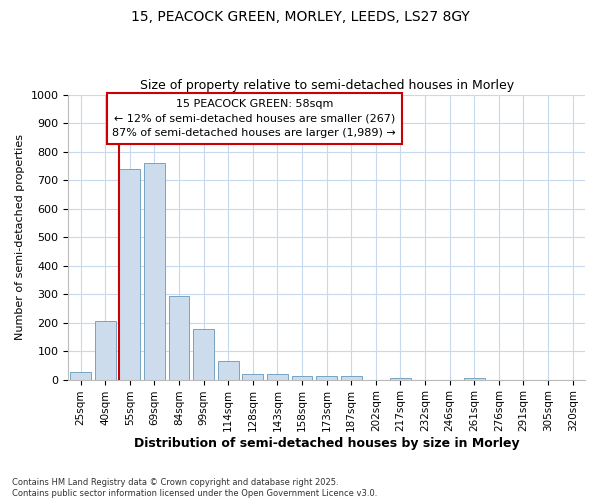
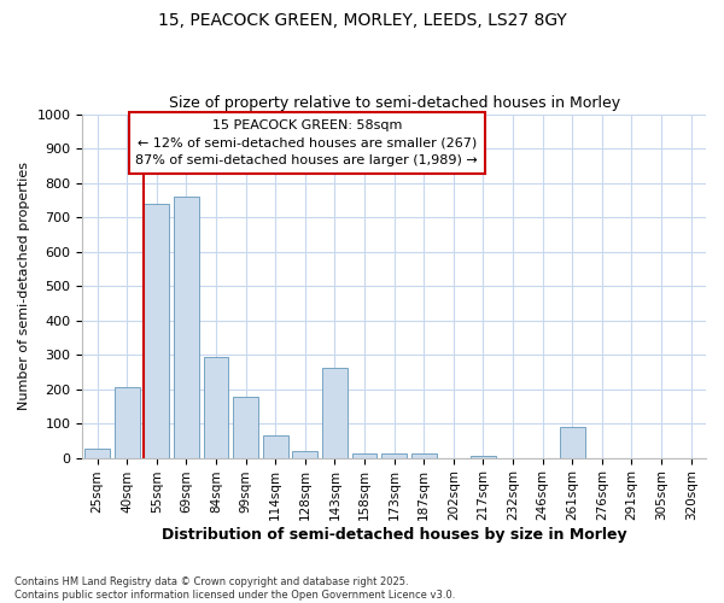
143sqm: 18 -> 260
261sqm: 7 -> 90
